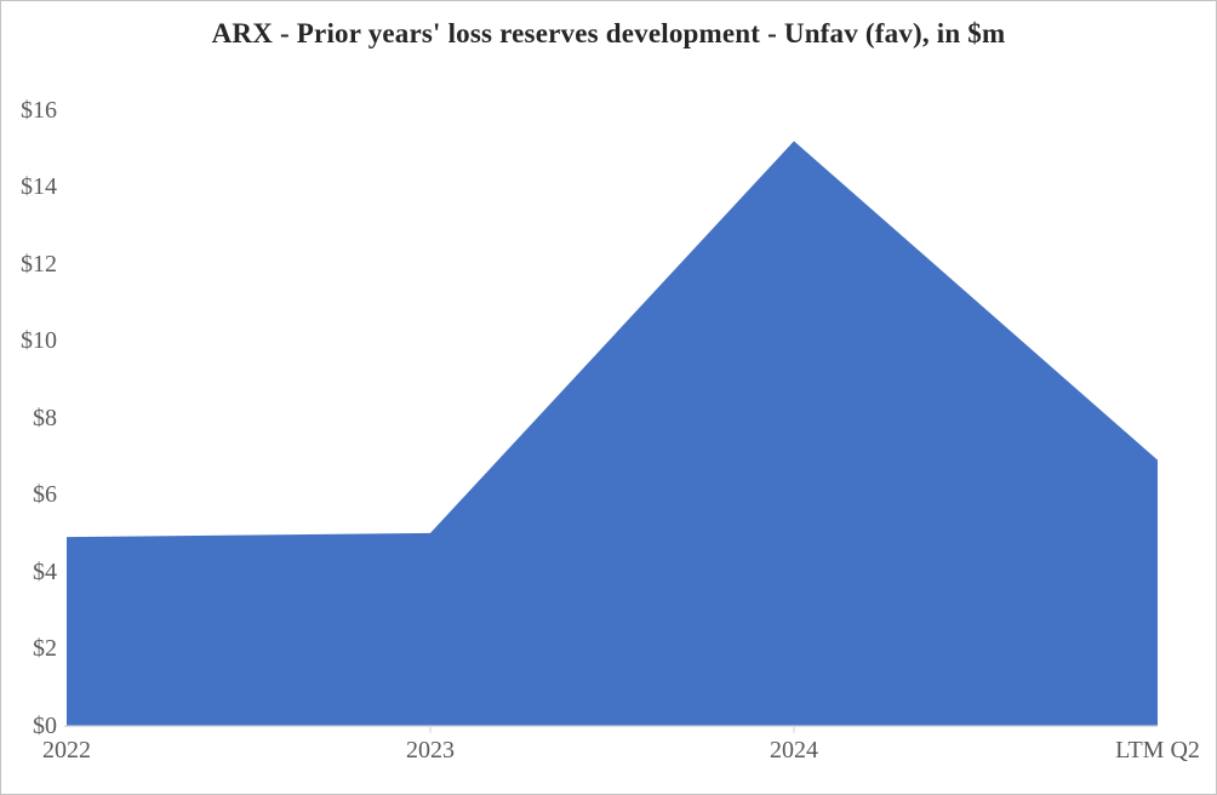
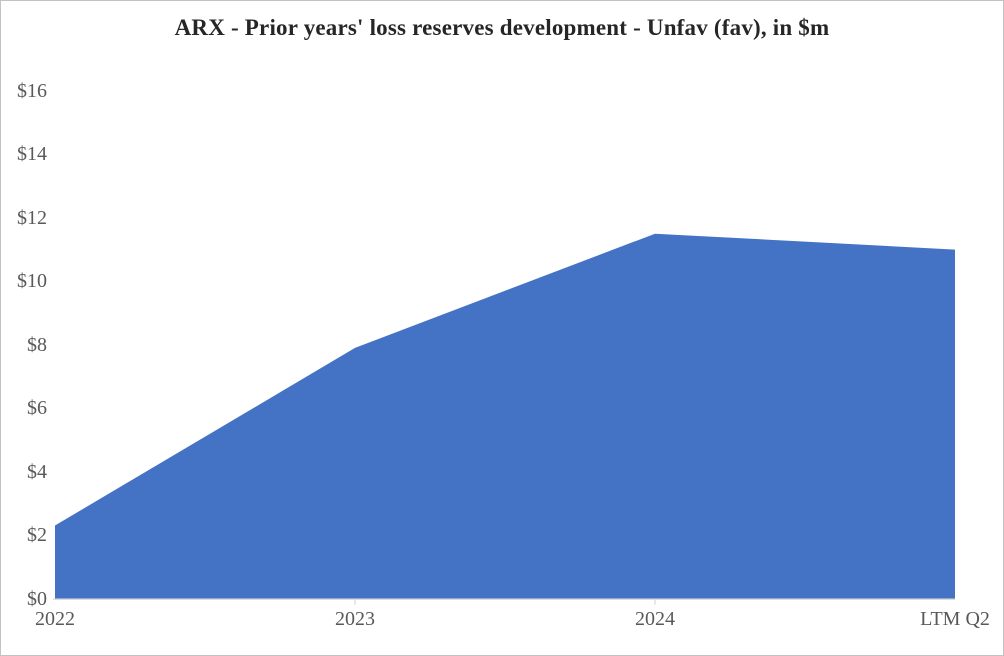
2022: $4.9 -> $2.3
2023: $5.0 -> $7.9
2024: $15.2 -> $11.5
LTM Q2: $6.9 -> $11.0
